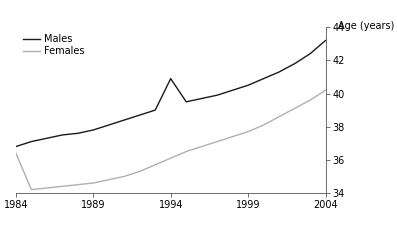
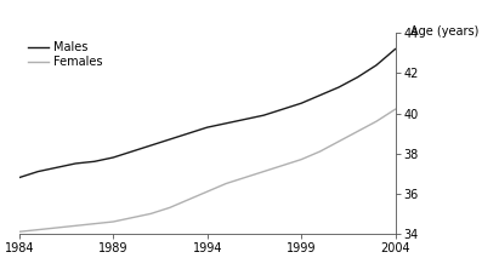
Females/1984: 36.4 -> 34.1
Males/1994: 40.9 -> 39.3
